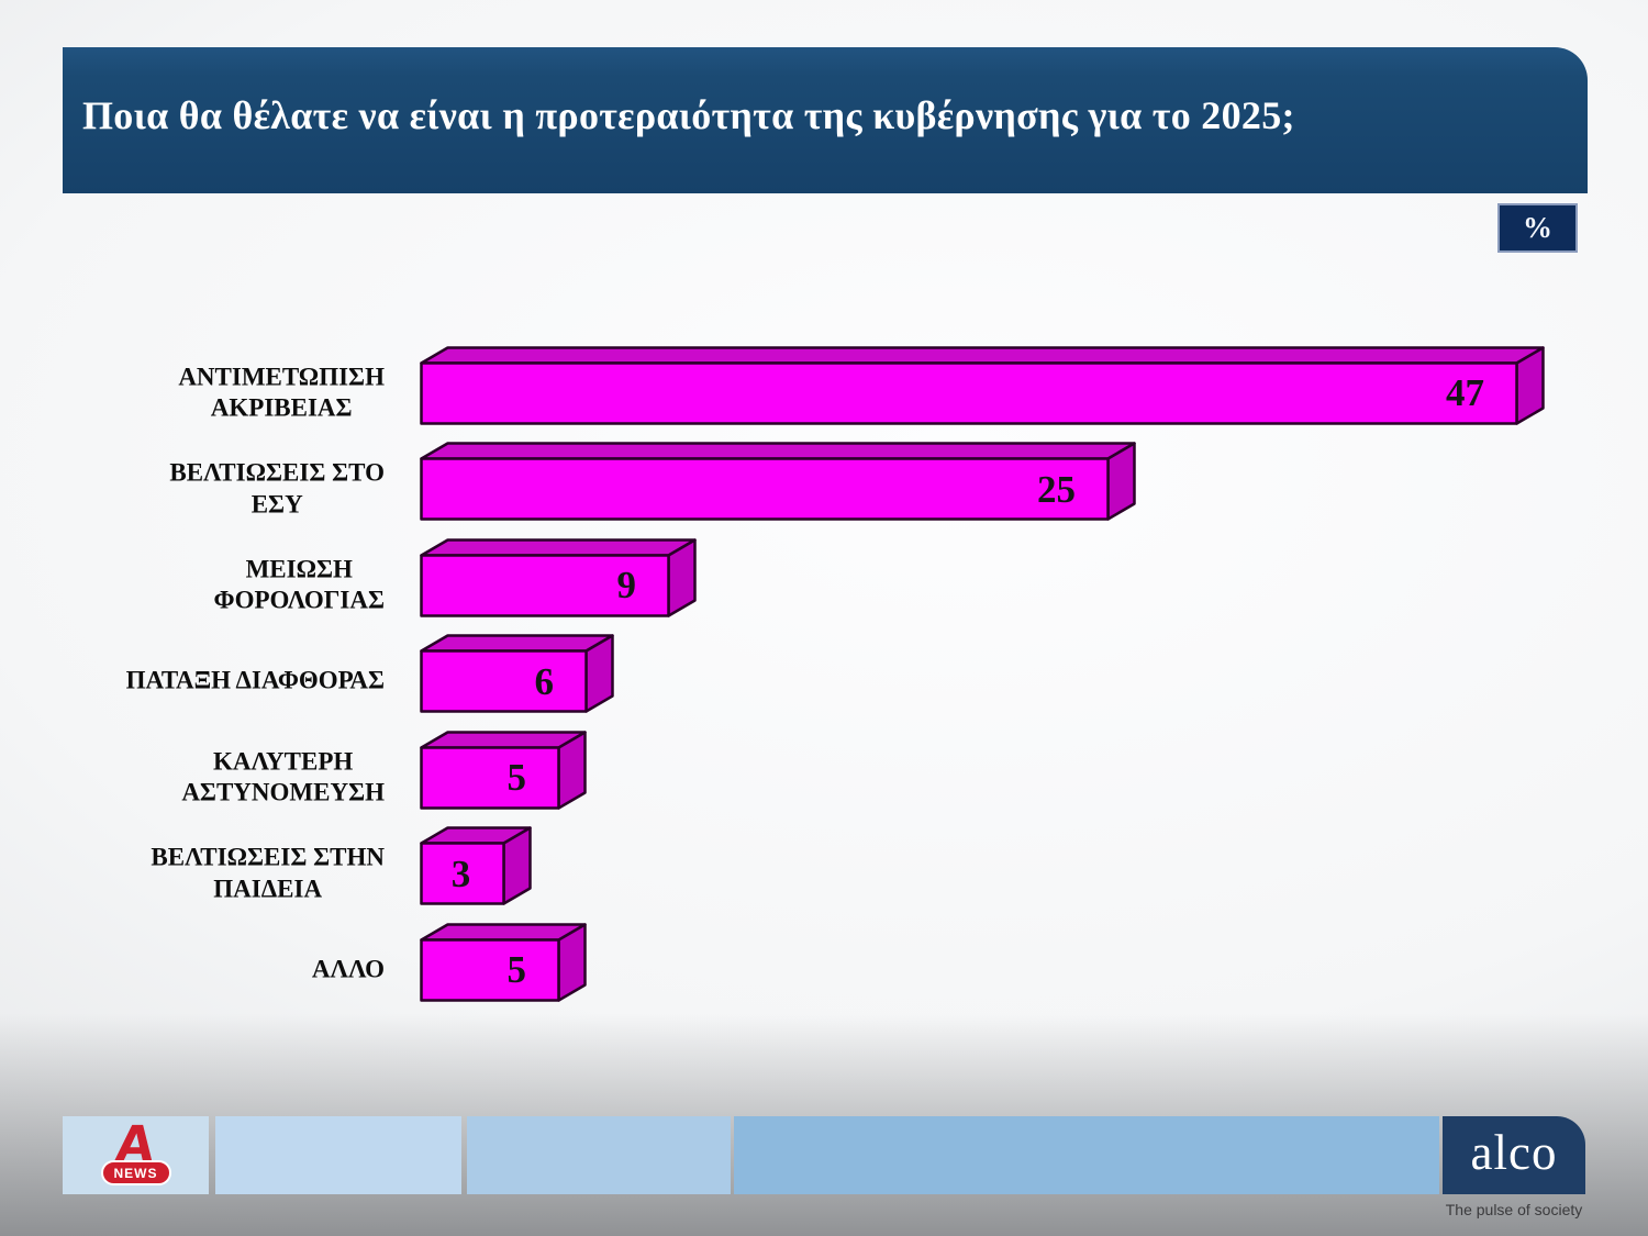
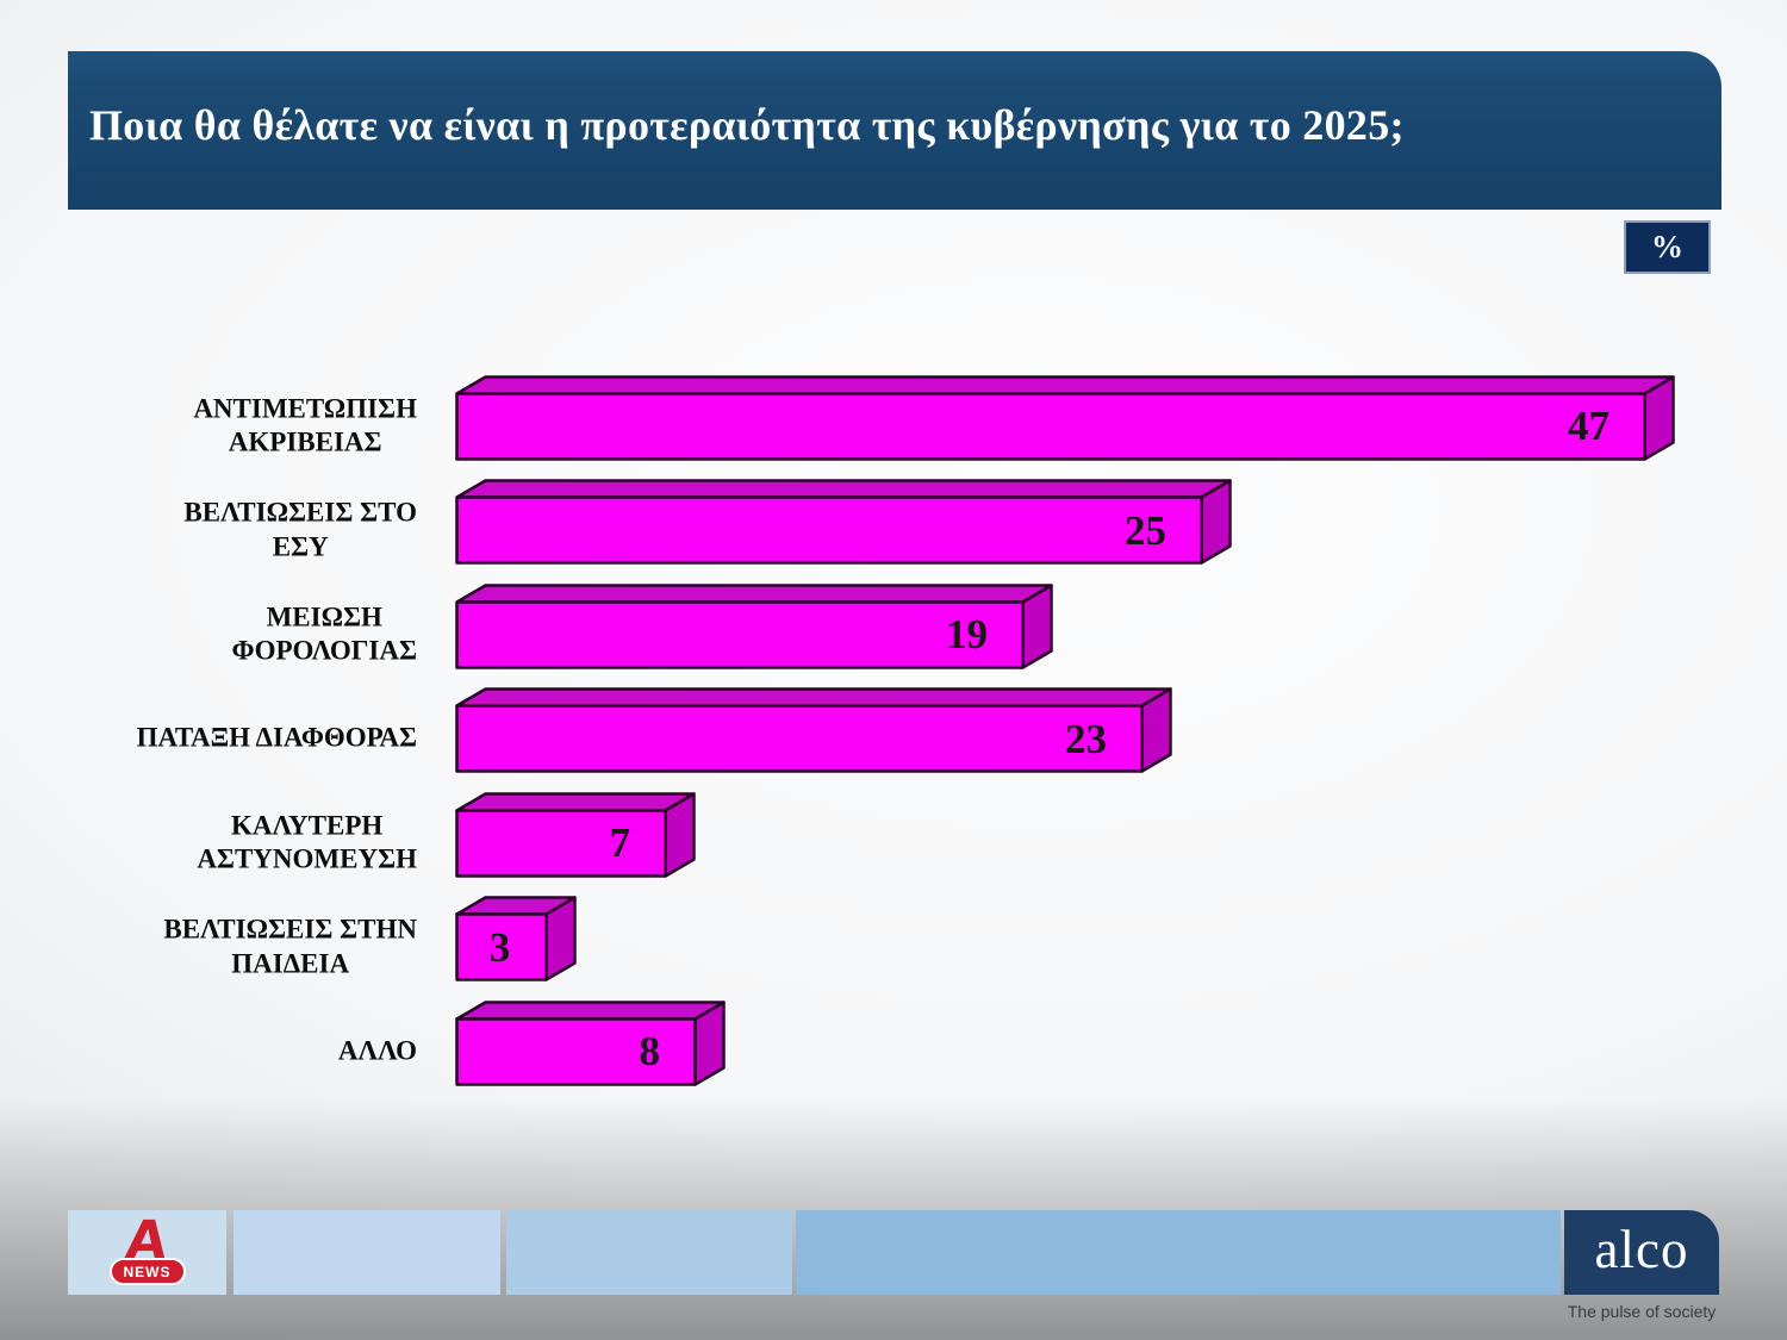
ΜΕΙΩΣΗ ΦΟΡΟΛΟΓΙΑΣ: 9 -> 19
ΠΑΤΑΞΗ ΔΙΑΦΘΟΡΑΣ: 6 -> 23
ΚΑΛΥΤΕΡΗ ΑΣΤΥΝΟΜΕΥΣΗ: 5 -> 7
ΑΛΛΟ: 5 -> 8
